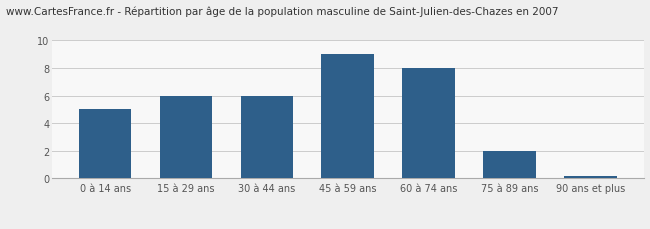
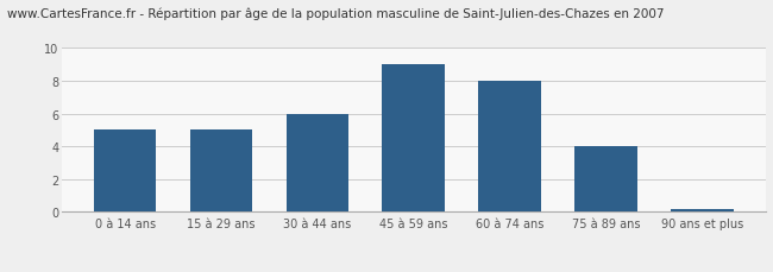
15 à 29 ans: 6.0 -> 5.0
75 à 89 ans: 2.0 -> 4.0
